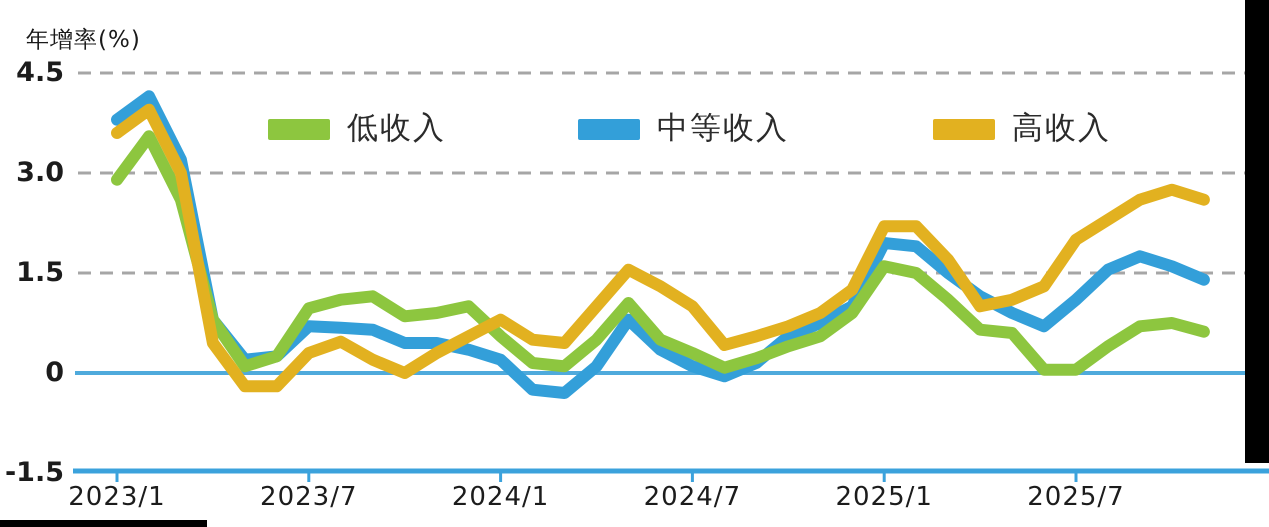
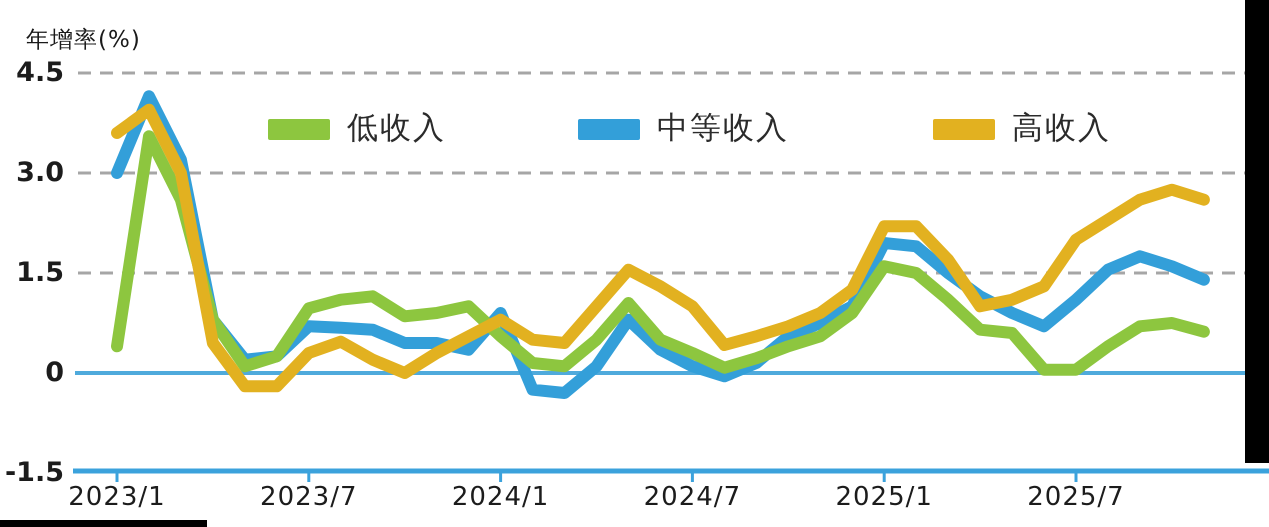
低收入/2023/1: 2.9 -> 0.4
中等收入/2023/1: 3.8 -> 3.0
中等收入/2024/1: 0.2 -> 0.9
